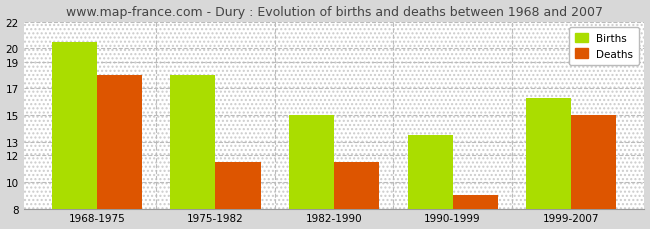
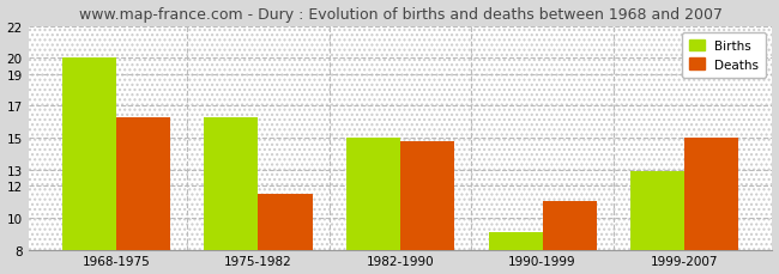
Births/1968-1975: 20.5 -> 20.0
Deaths/1968-1975: 18.0 -> 16.3
Births/1975-1982: 18.0 -> 16.3
Deaths/1982-1990: 11.5 -> 14.8
Births/1990-1999: 13.5 -> 9.1
Deaths/1990-1999: 9.0 -> 11.0
Births/1999-2007: 16.3 -> 12.9
